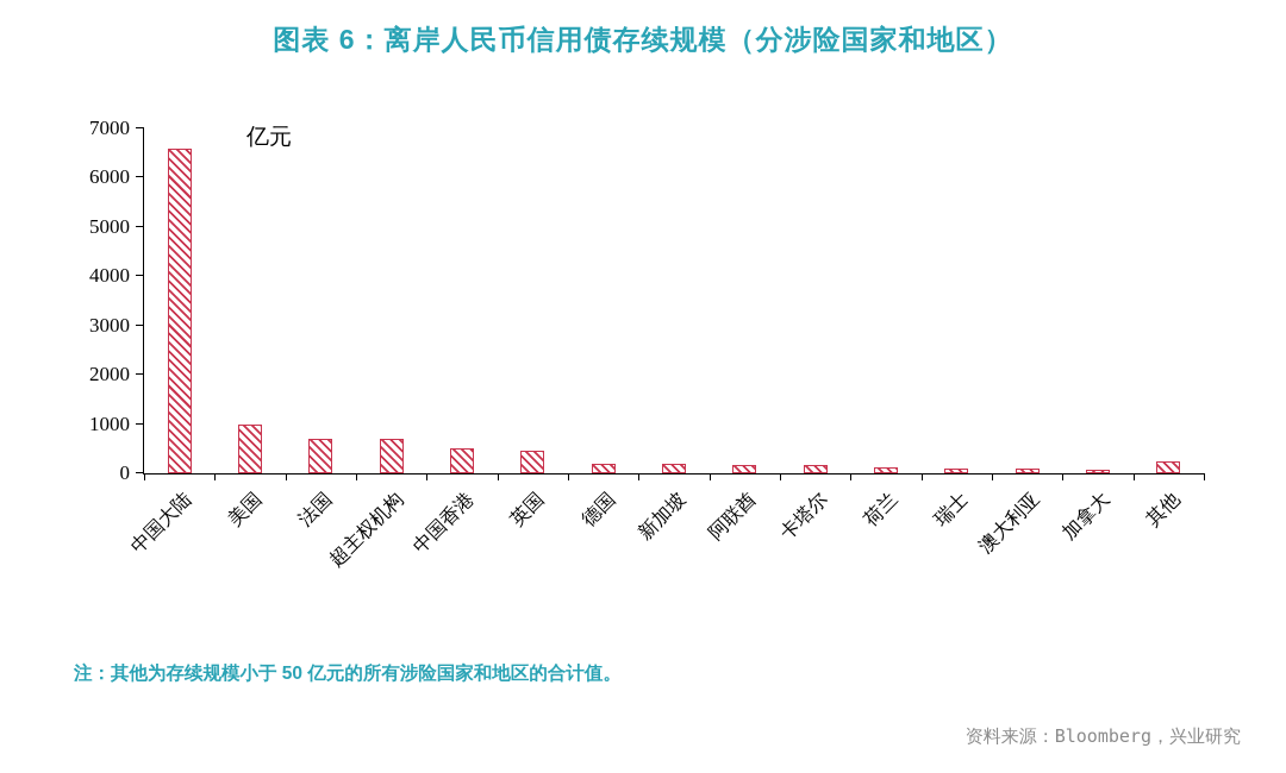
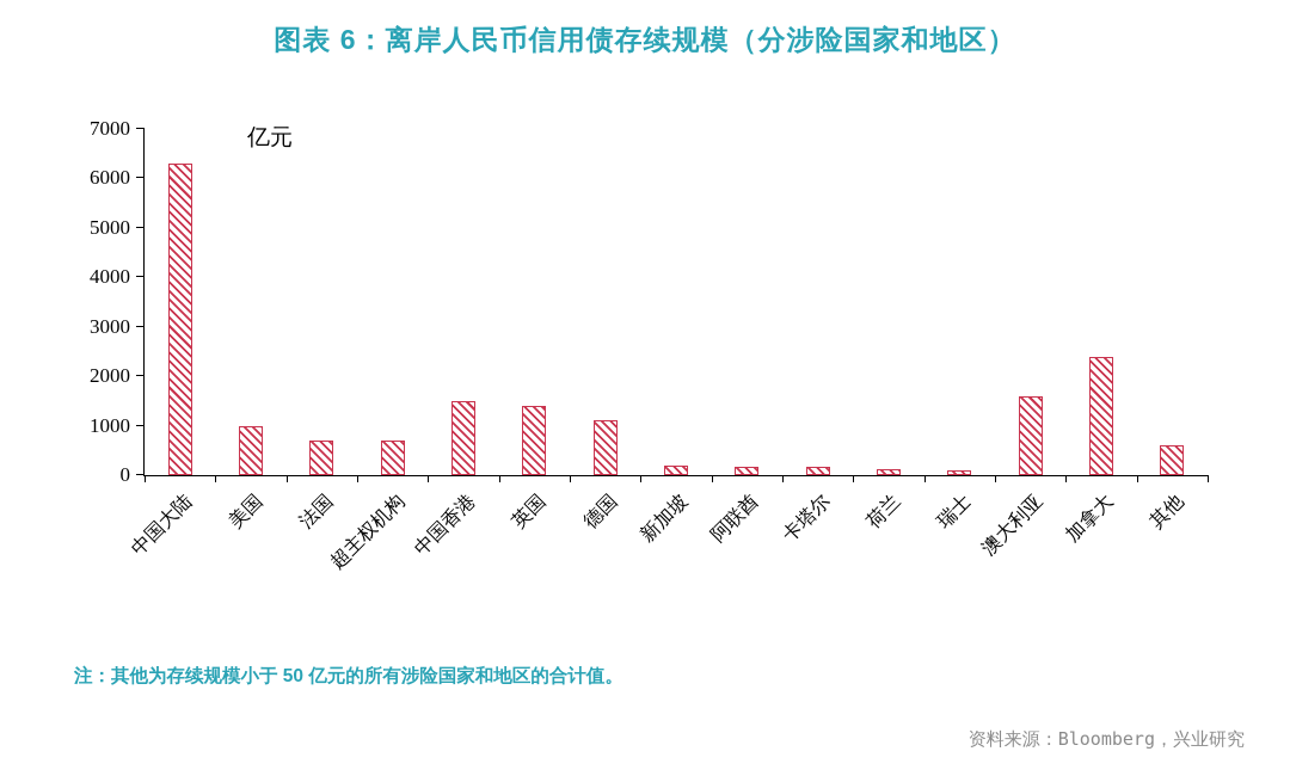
中国大陆: 6600 -> 6300
中国香港: 500 -> 1500
英国: 400 -> 1400
德国: 200 -> 1100
澳大利亚: 100 -> 1600
加拿大: 100 -> 2400
其他: 200 -> 600
